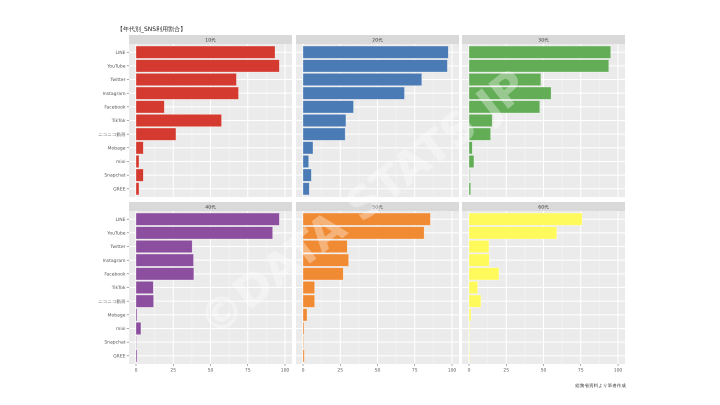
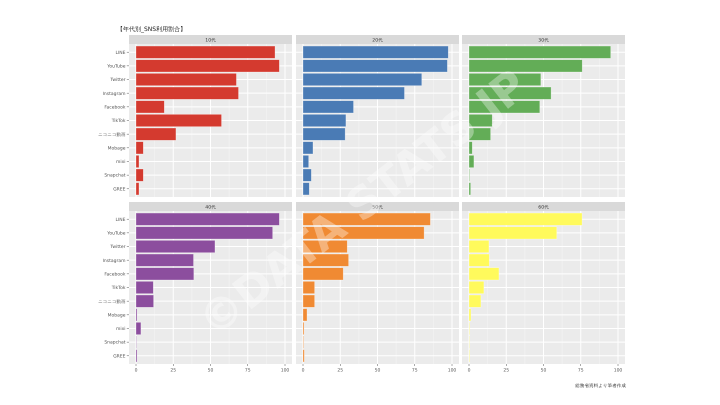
30代/YouTube: 94 -> 76
40代/Twitter: 38 -> 53
60代/TikTok: 6 -> 10
